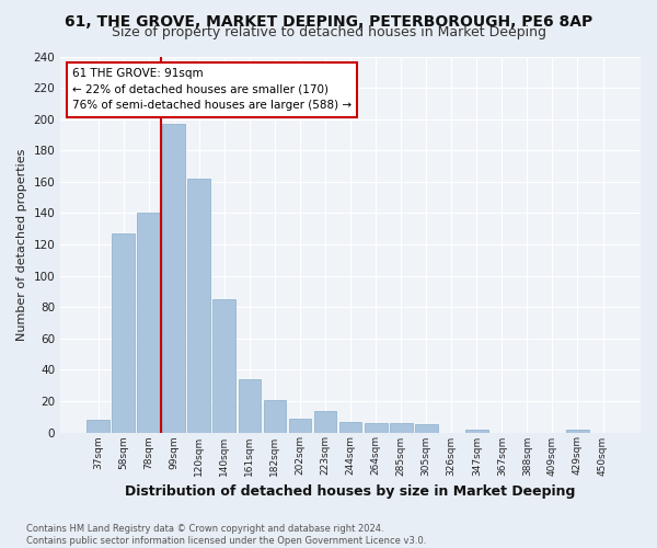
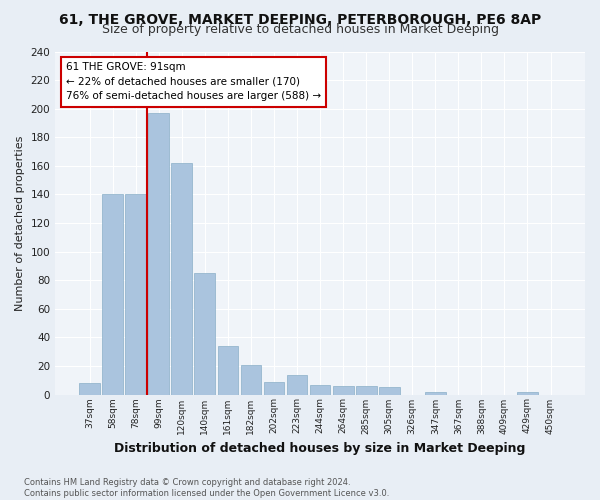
58sqm: 127 -> 140
